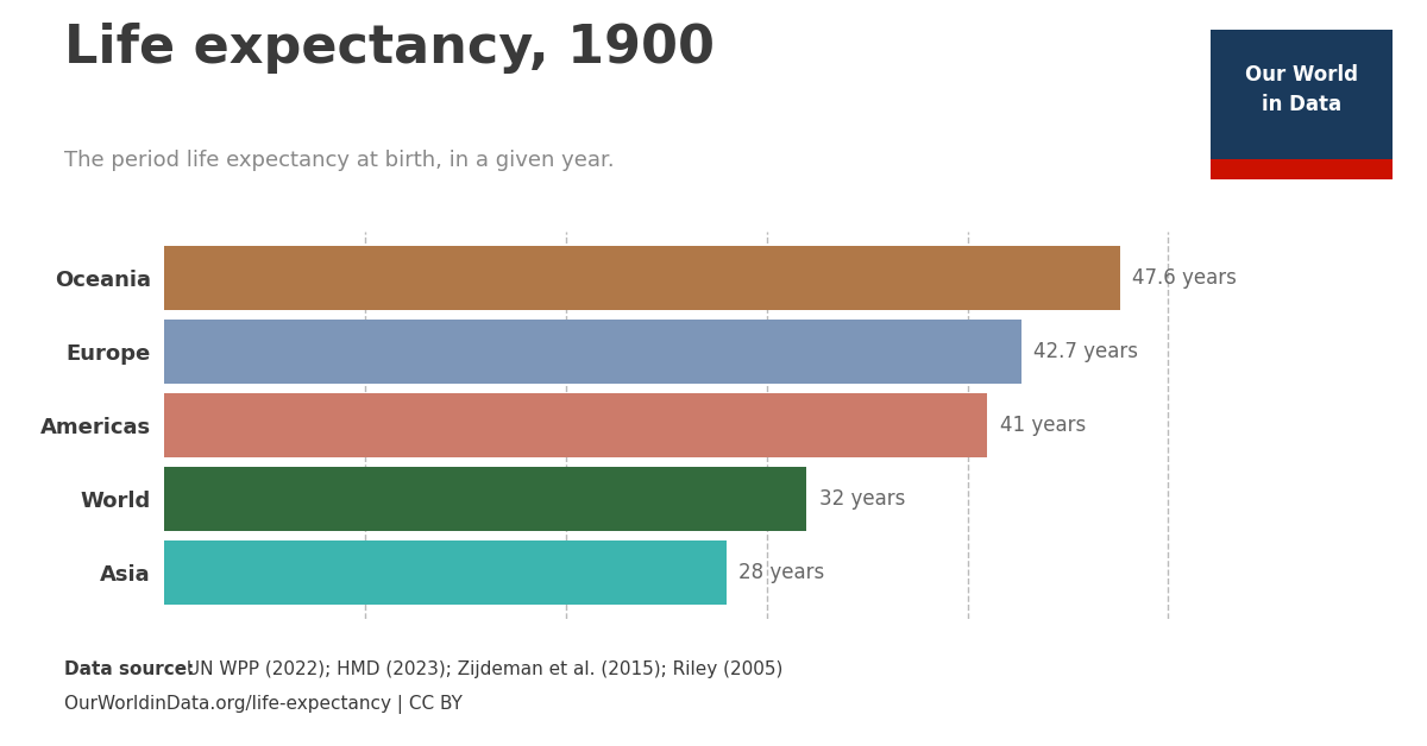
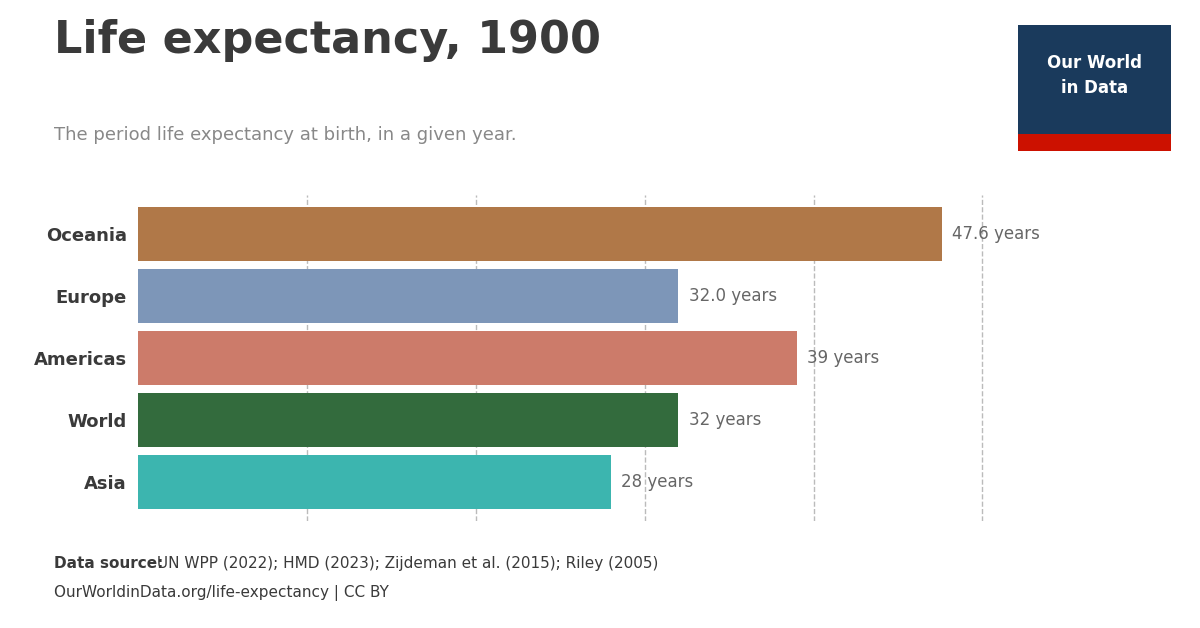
Europe: 42.7 -> 32.0
Americas: 41 -> 39
